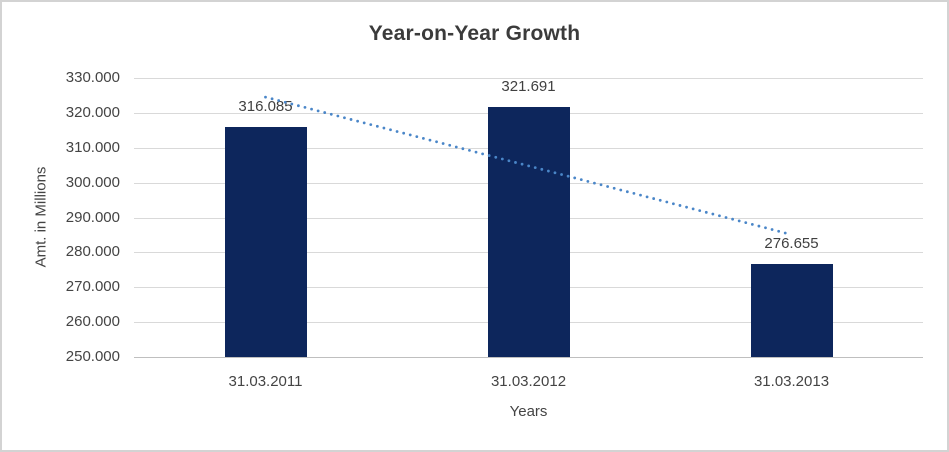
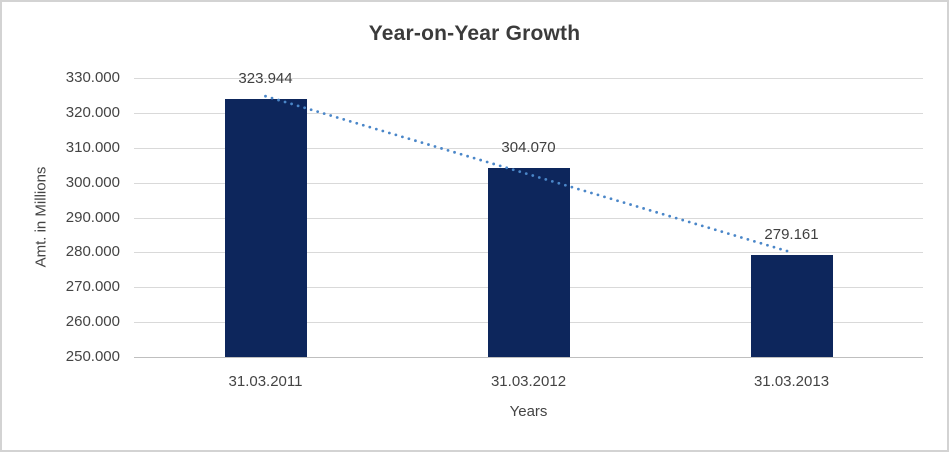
31.03.2011: 316.085 -> 323.944
31.03.2012: 321.691 -> 304.070
31.03.2013: 276.655 -> 279.161
